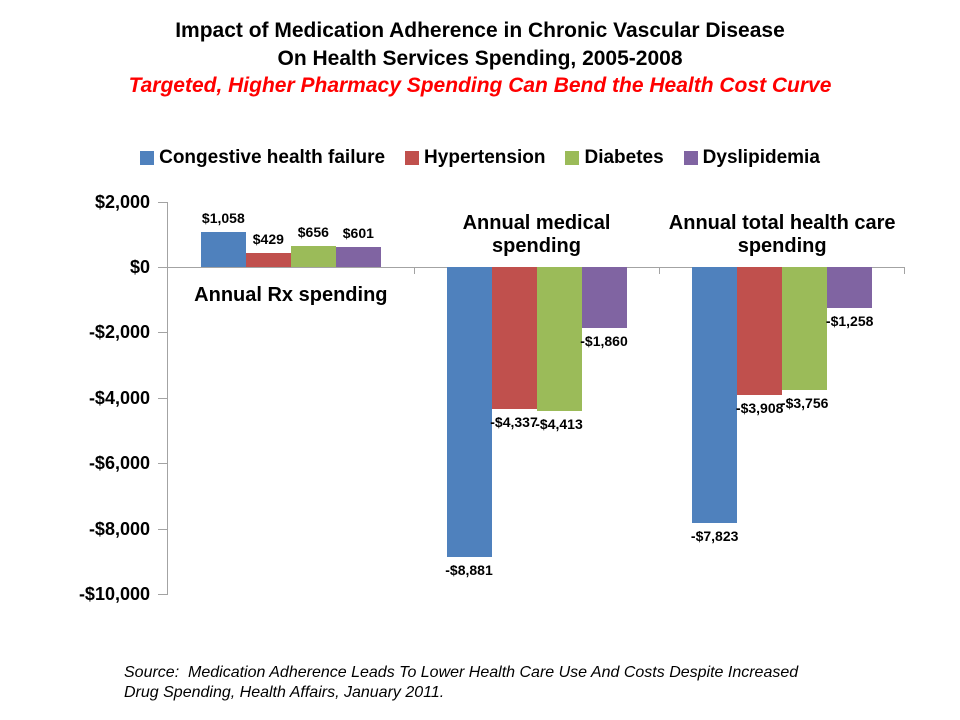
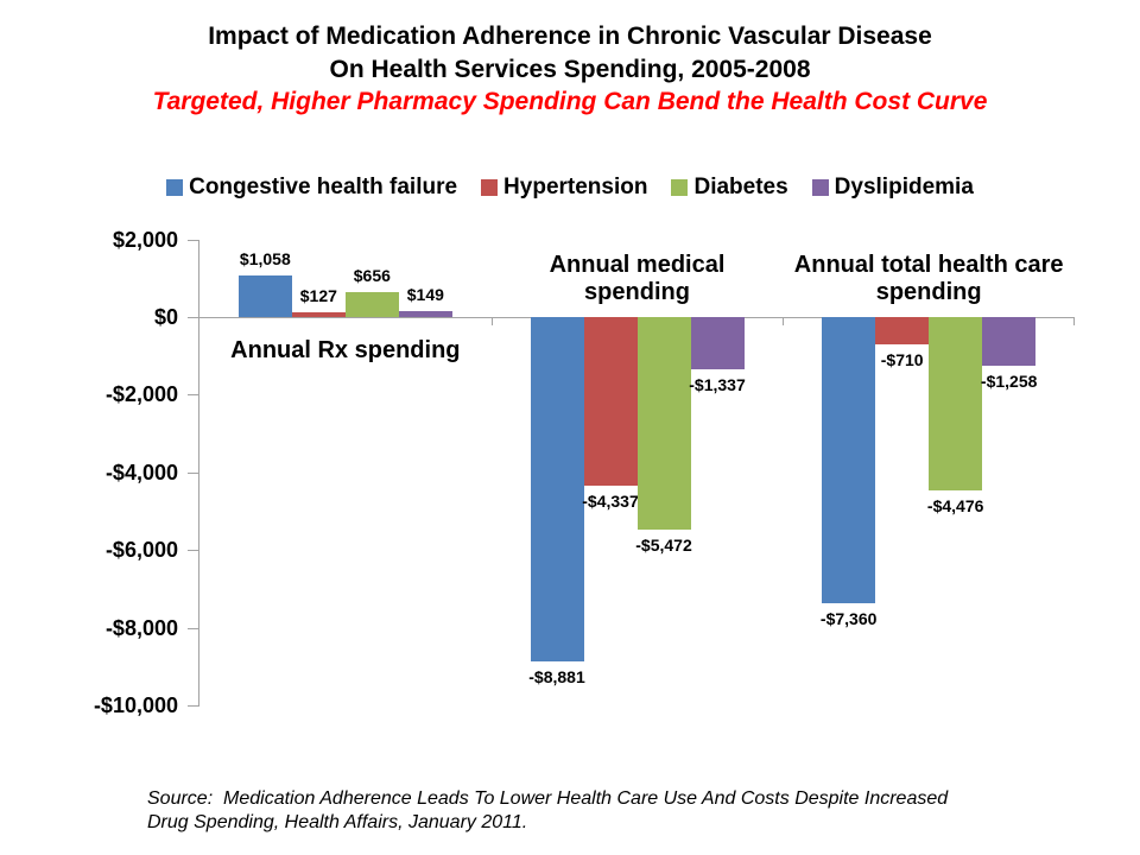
Hypertension/Annual Rx spending: $429 -> $127
Dyslipidemia/Annual Rx spending: $601 -> $149
Diabetes/Annual medical spending: -$4,413 -> -$5,472
Dyslipidemia/Annual medical spending: -$1,860 -> -$1,337
Congestive health failure/Annual total health care spending: -$7,823 -> -$7,360
Hypertension/Annual total health care spending: -$3,908 -> -$710
Diabetes/Annual total health care spending: -$3,756 -> -$4,476
